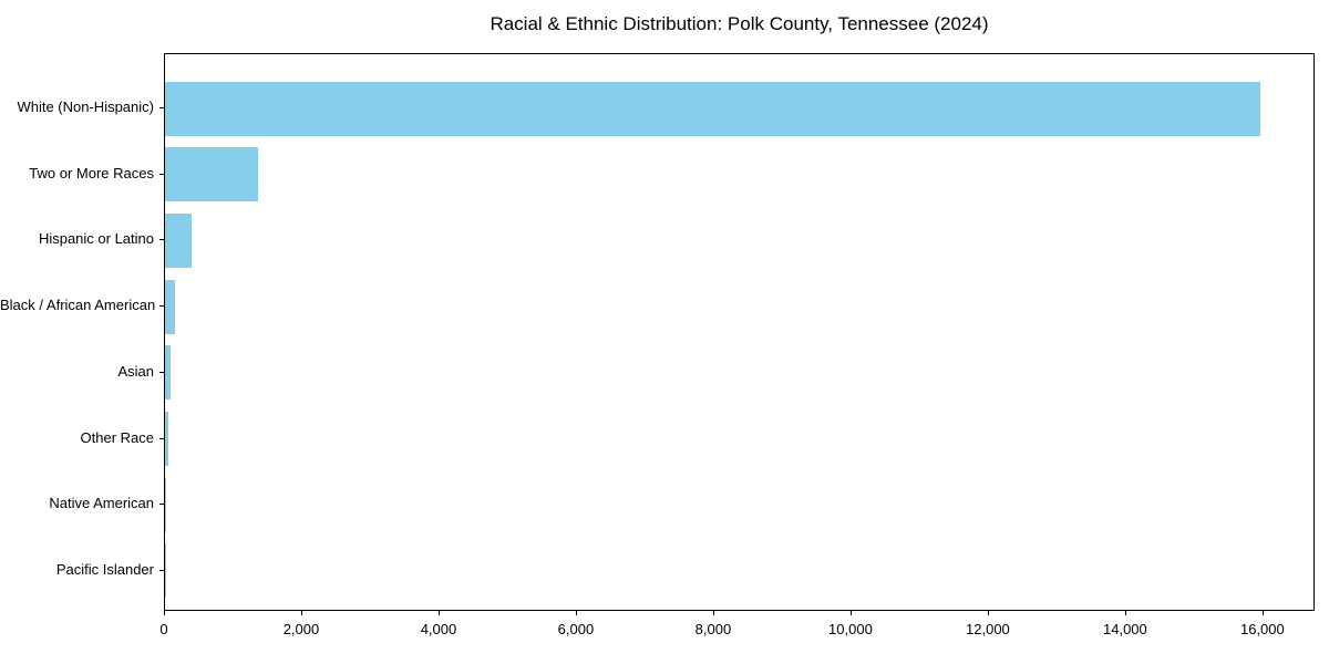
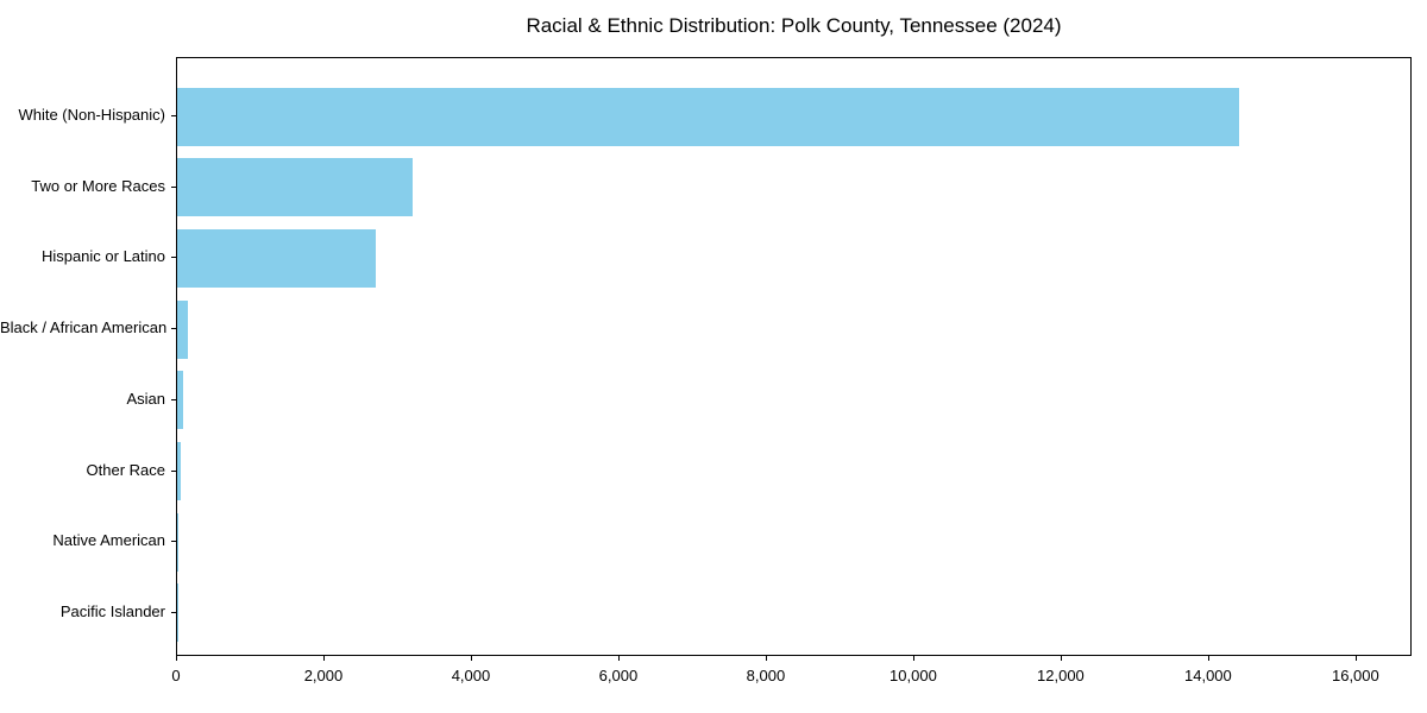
White (Non-Hispanic): 16000 -> 14400
Two or More Races: 1400 -> 3200
Hispanic or Latino: 400 -> 2700
